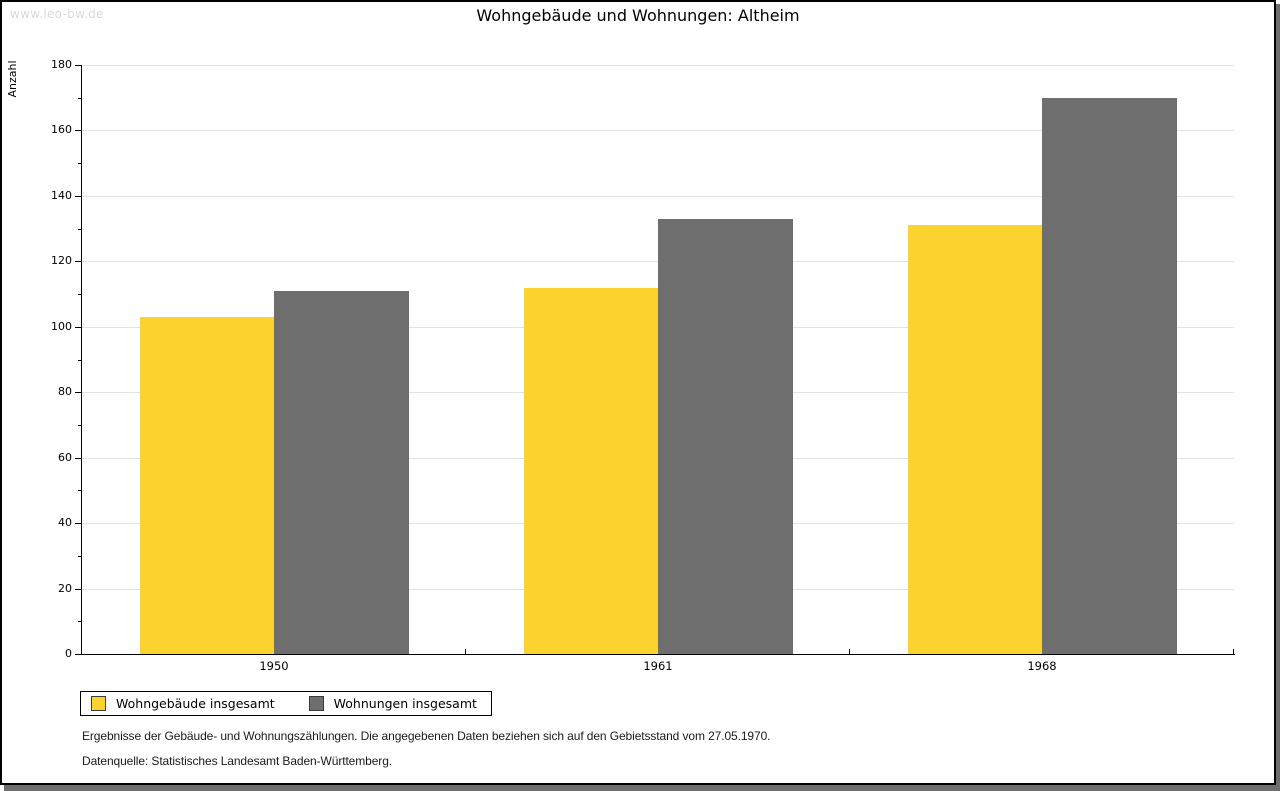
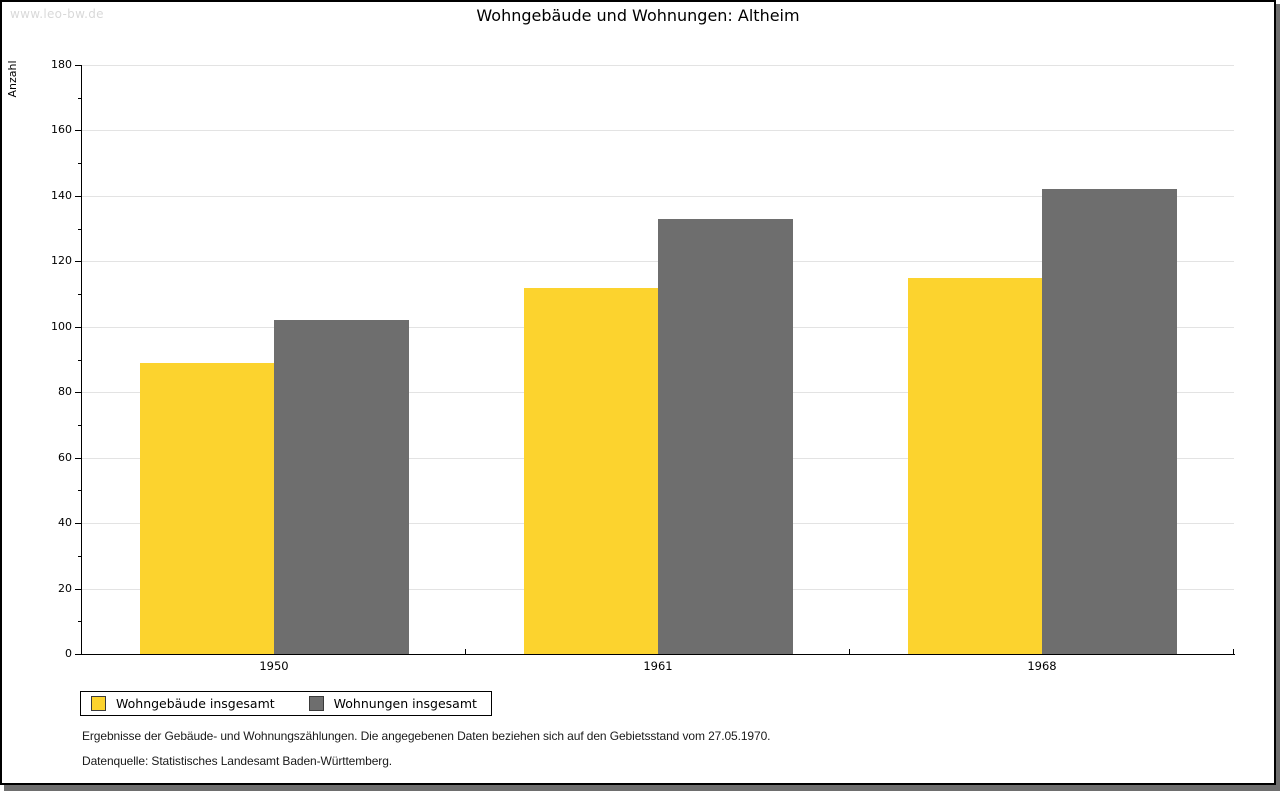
Wohngebäude insgesamt/1950: 103 -> 89
Wohnungen insgesamt/1950: 111 -> 102
Wohngebäude insgesamt/1968: 131 -> 115
Wohnungen insgesamt/1968: 170 -> 142
